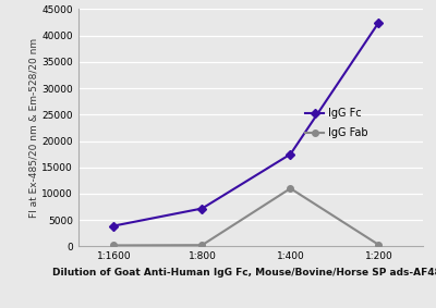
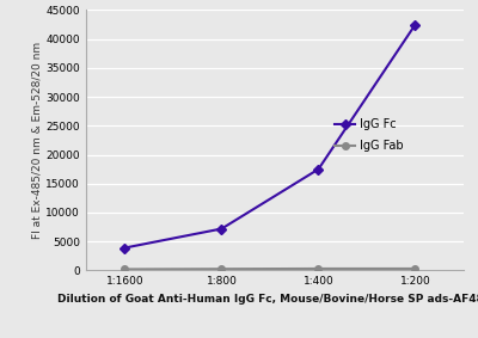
IgG Fab/1:400: 11000 -> 300
